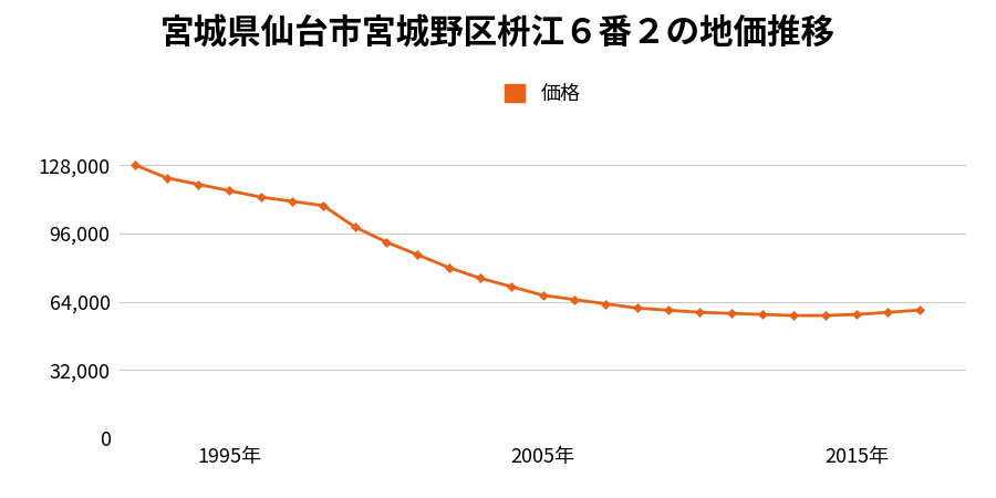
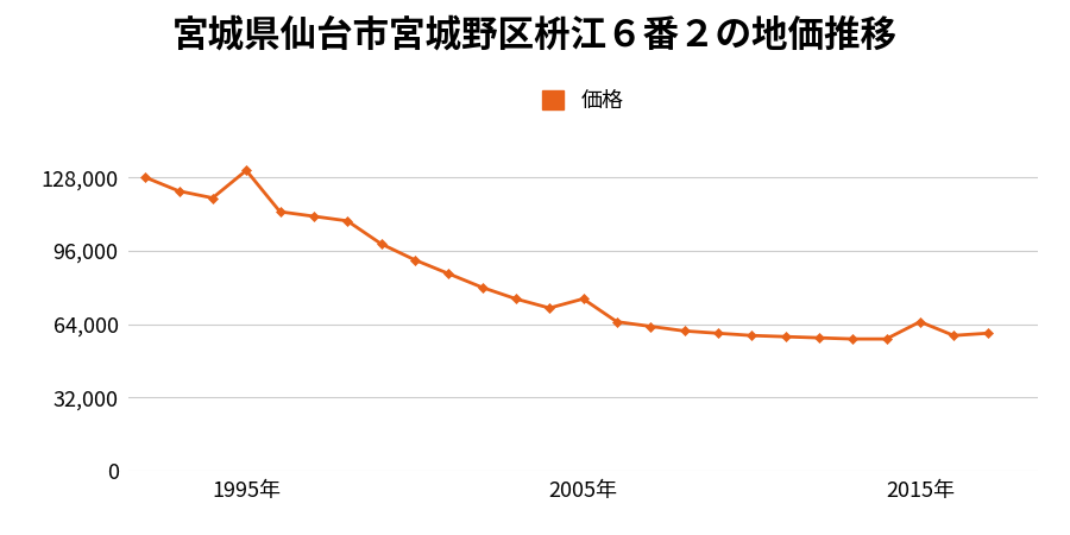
1995年: 116,000 -> 131,000
2005年: 67,000 -> 75,000
2015年: 58,000 -> 65,000
